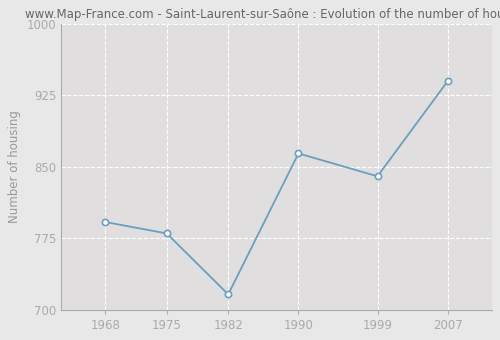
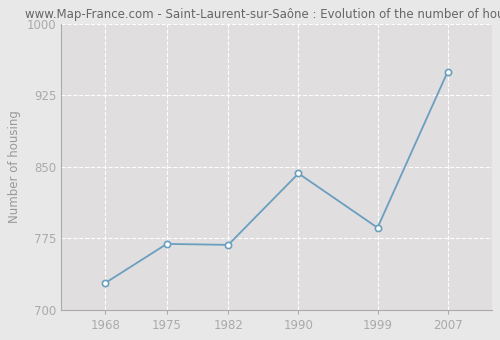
1968: 792 -> 728
1975: 780 -> 769
1982: 716 -> 768
1990: 864 -> 843
1999: 840 -> 786
2007: 940 -> 950
